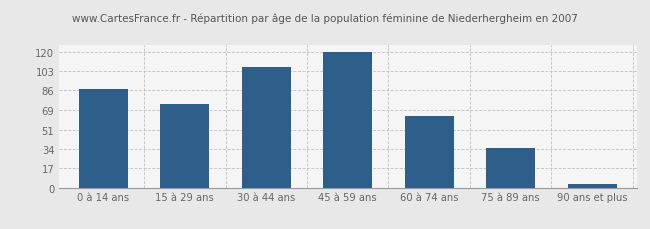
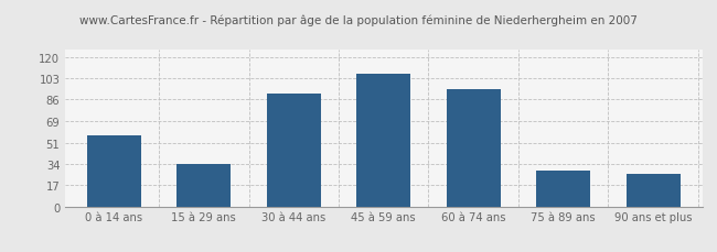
0 à 14 ans: 87 -> 57
15 à 29 ans: 74 -> 34
30 à 44 ans: 107 -> 91
45 à 59 ans: 120 -> 107
60 à 74 ans: 63 -> 94
75 à 89 ans: 35 -> 29
90 ans et plus: 3 -> 26
